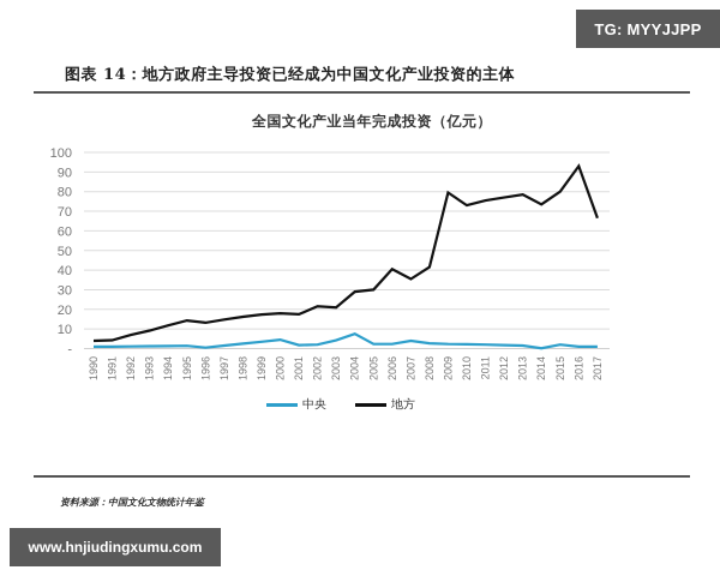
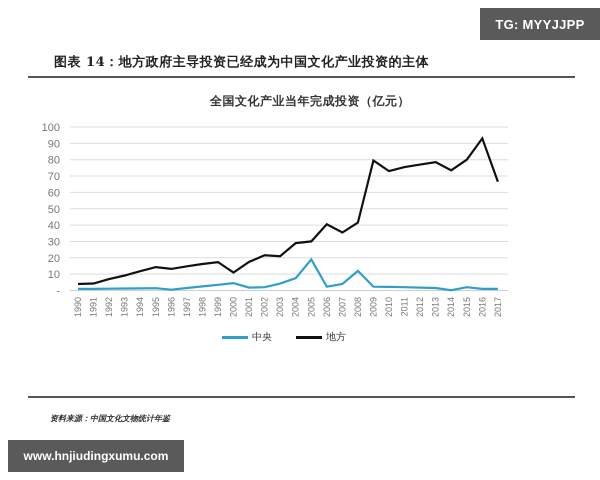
地方/2000: 18 -> 11
中央/2005: 2 -> 19
中央/2008: 3 -> 12
